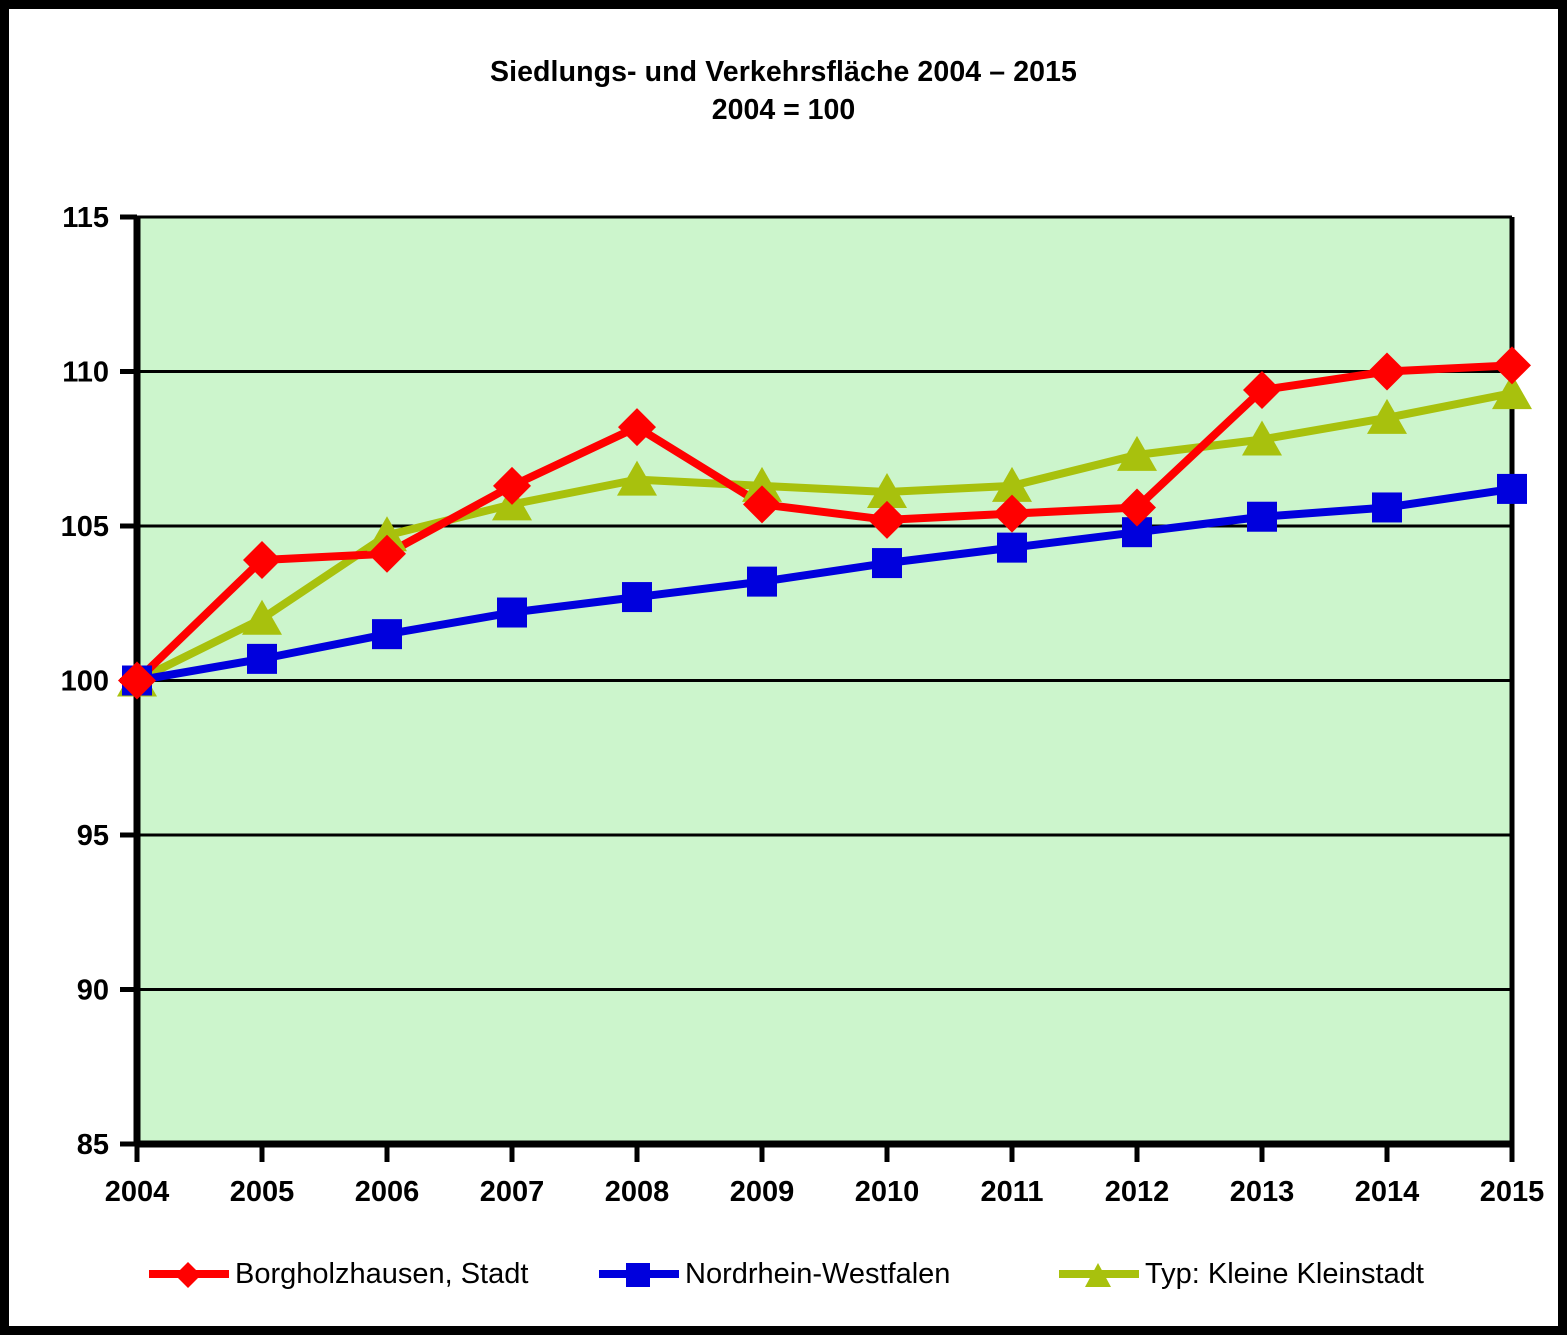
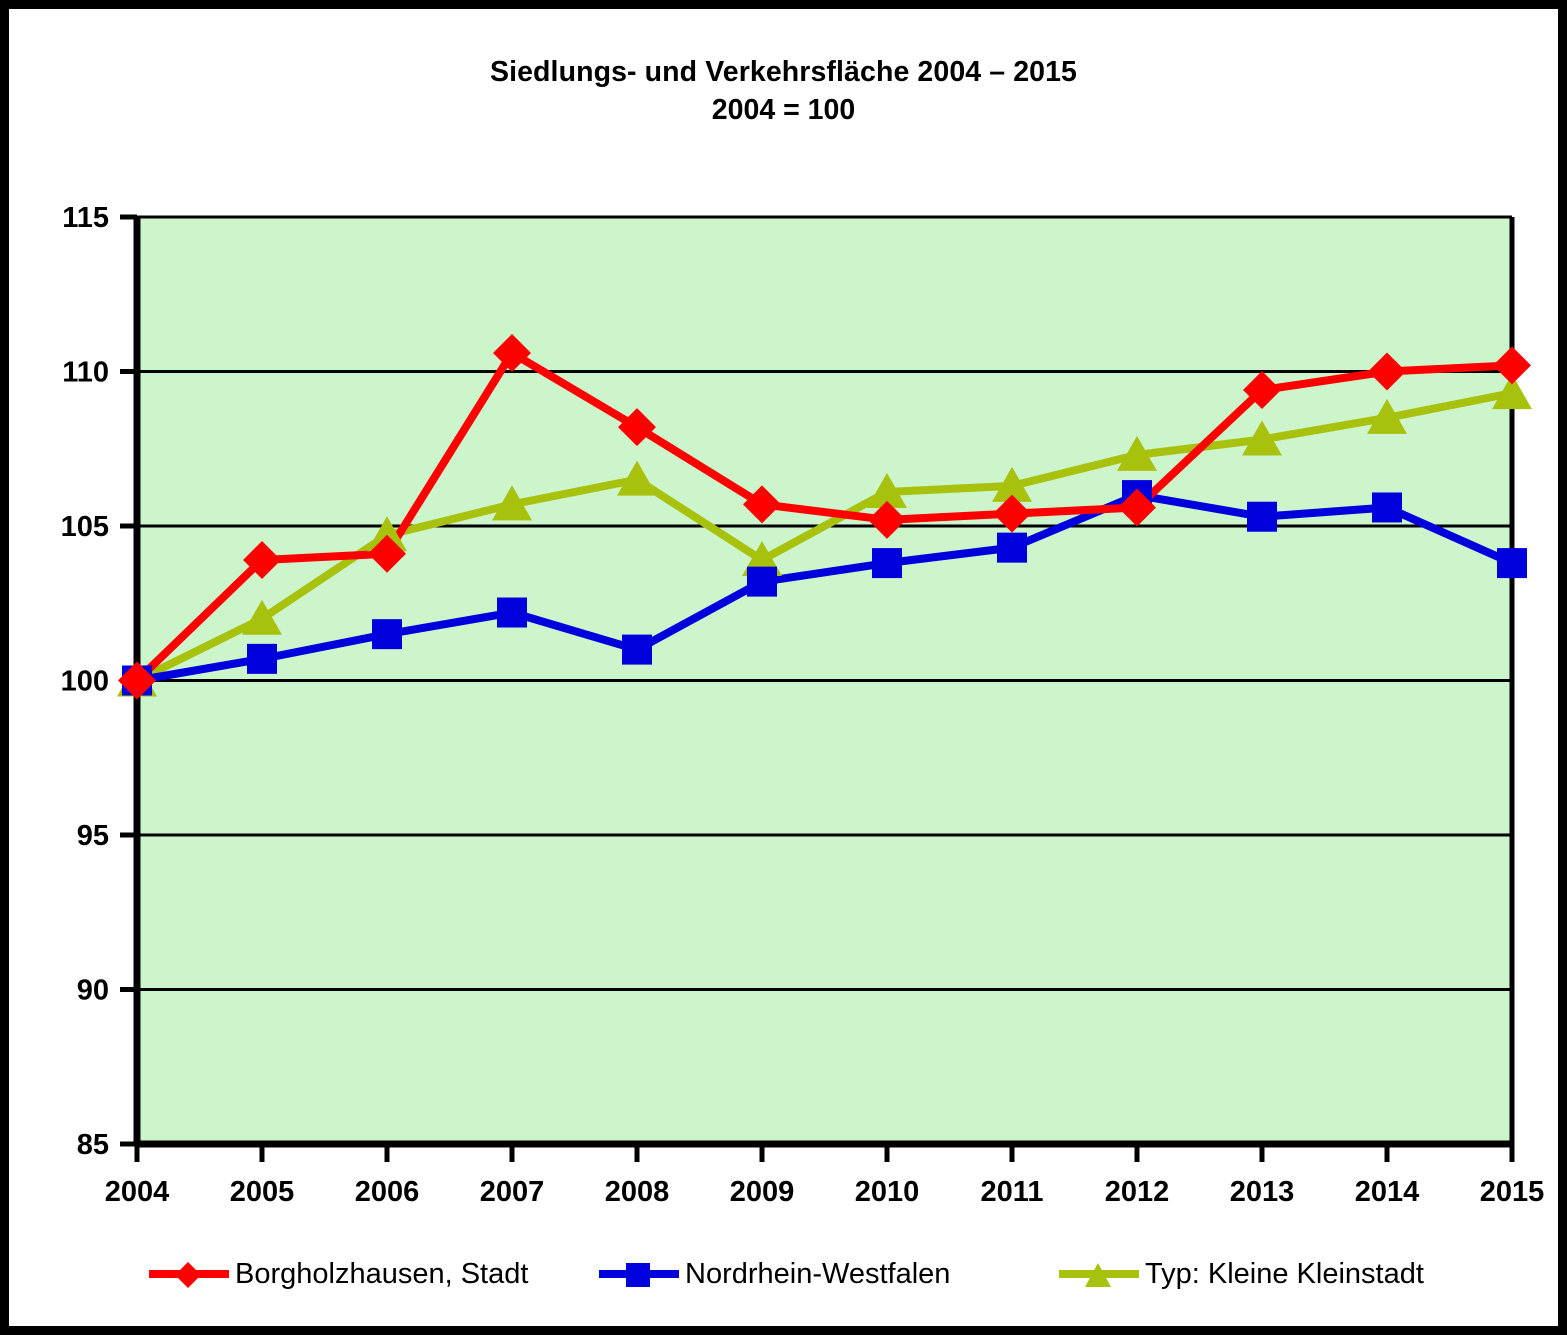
Borgholzhausen, Stadt/2007: 106.3 -> 110.6
Nordrhein-Westfalen/2008: 102.7 -> 101.0
Typ: Kleine Kleinstadt/2009: 106.3 -> 103.9
Nordrhein-Westfalen/2012: 104.8 -> 106.0
Nordrhein-Westfalen/2015: 106.2 -> 103.8
